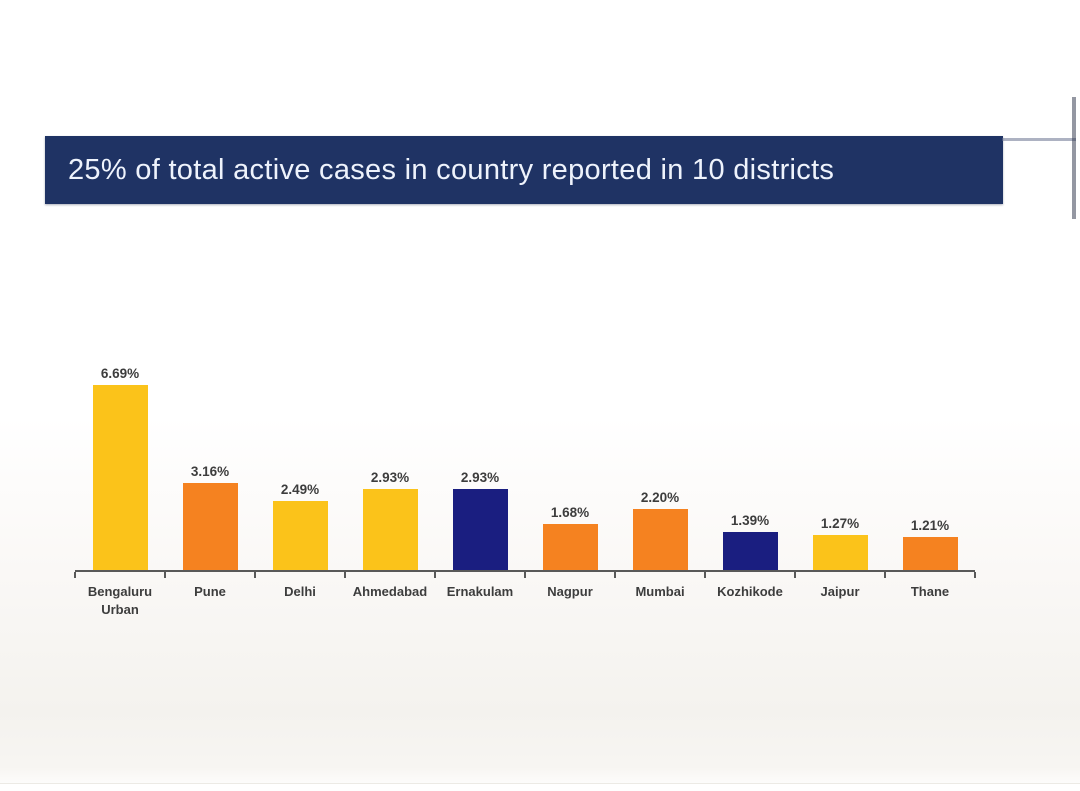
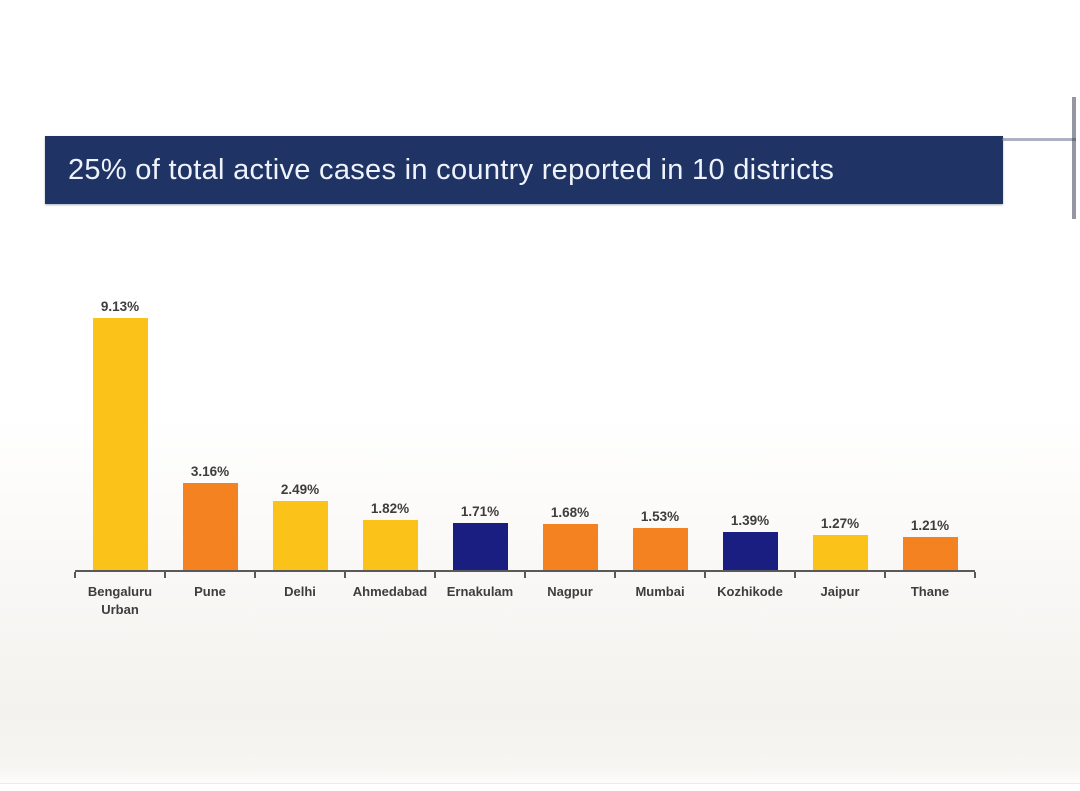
Bengaluru Urban: 6.69% -> 9.13%
Ahmedabad: 2.93% -> 1.82%
Ernakulam: 2.93% -> 1.71%
Mumbai: 2.20% -> 1.53%
